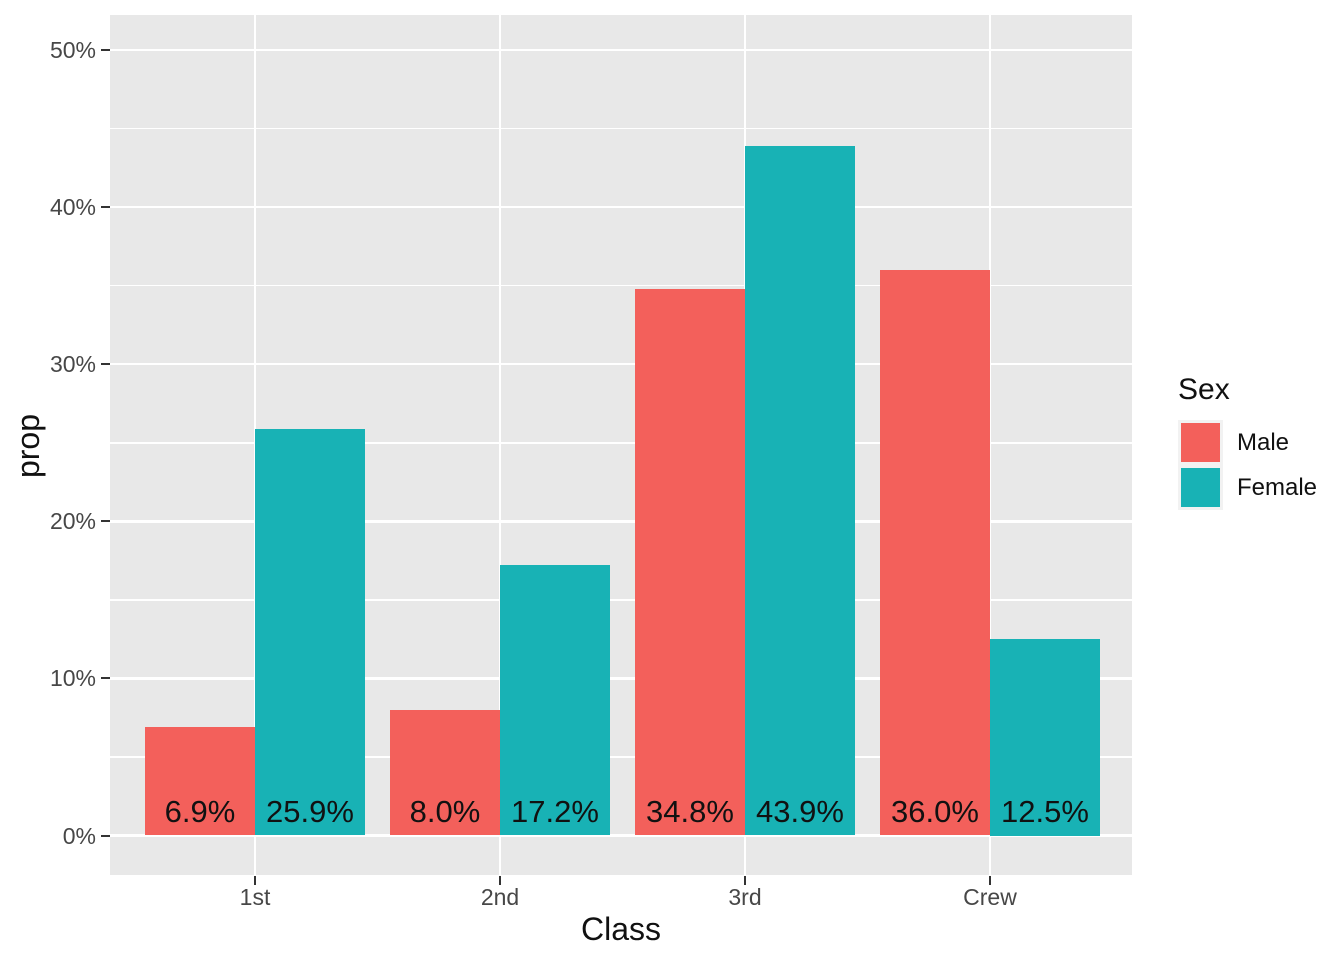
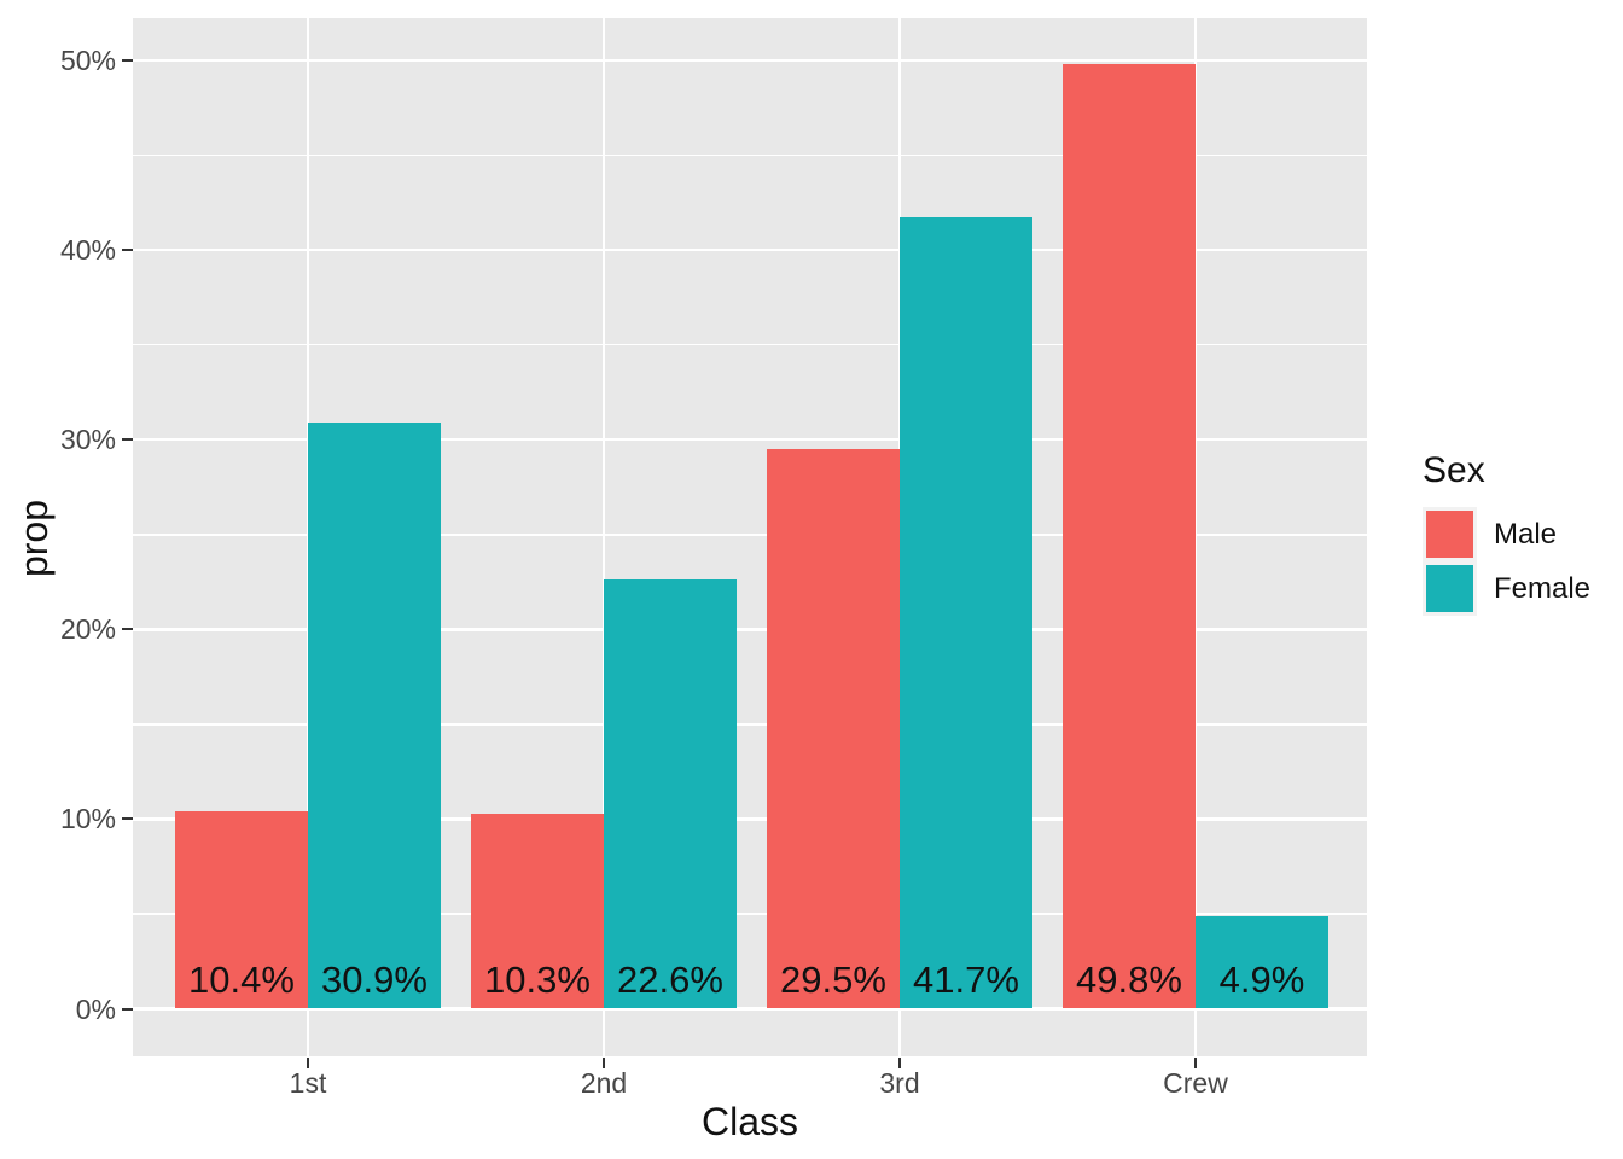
Male/1st: 6.9% -> 10.4%
Female/1st: 25.9% -> 30.9%
Male/2nd: 8.0% -> 10.3%
Female/2nd: 17.2% -> 22.6%
Male/3rd: 34.8% -> 29.5%
Female/3rd: 43.9% -> 41.7%
Male/Crew: 36.0% -> 49.8%
Female/Crew: 12.5% -> 4.9%
